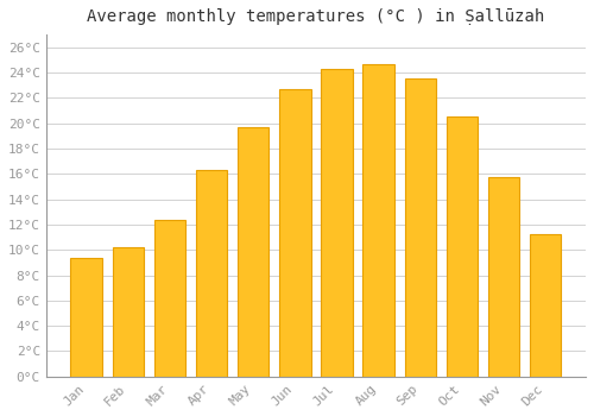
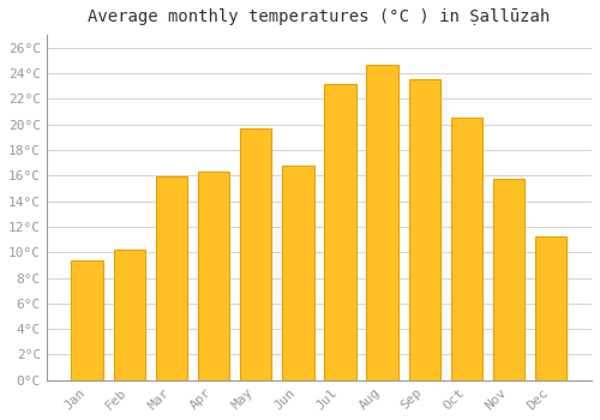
Mar: 12.4°C -> 15.9°C
Jun: 22.7°C -> 16.8°C
Jul: 24.3°C -> 23.2°C
